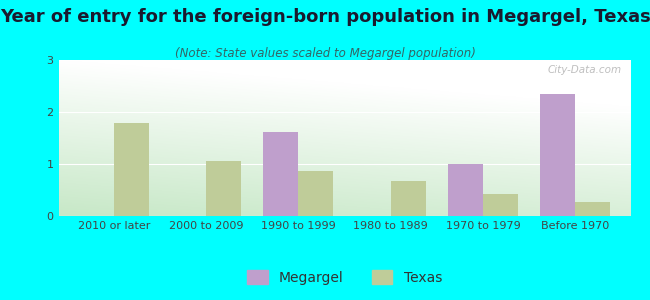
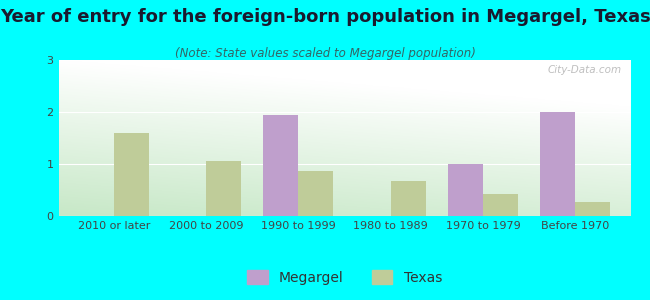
Texas/2010 or later: 1.78 -> 1.60
Megargel/1990 to 1999: 1.62 -> 1.95
Megargel/Before 1970: 2.34 -> 2.00
